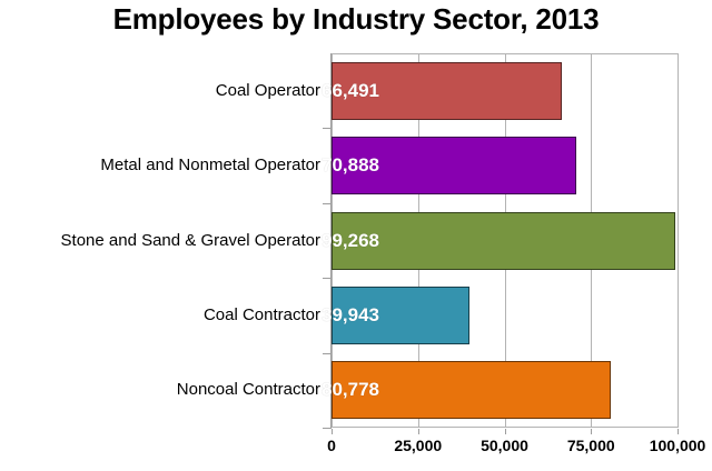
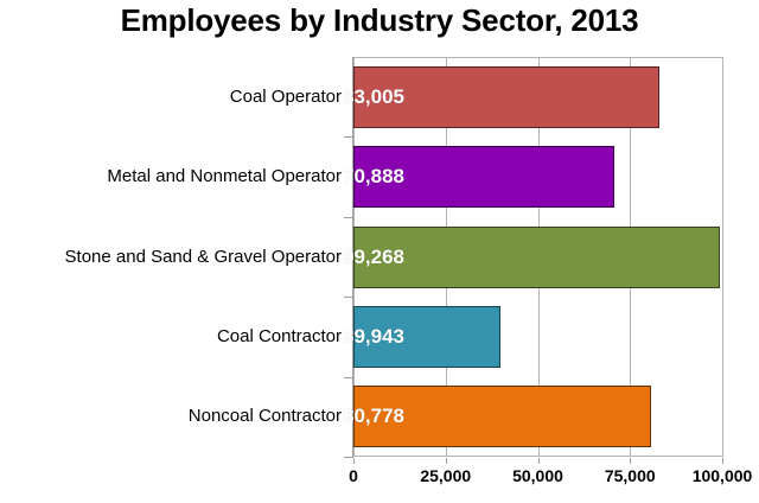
Coal Operator: 66,491 -> 83,005
